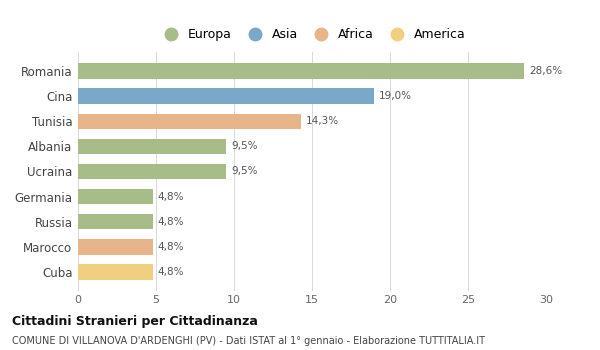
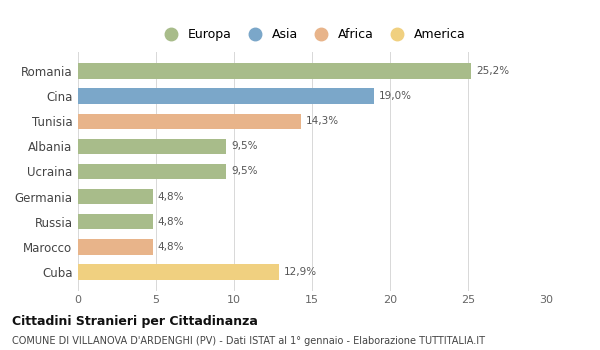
Romania: 28,6% -> 25,2%
Cuba: 4,8% -> 12,9%
